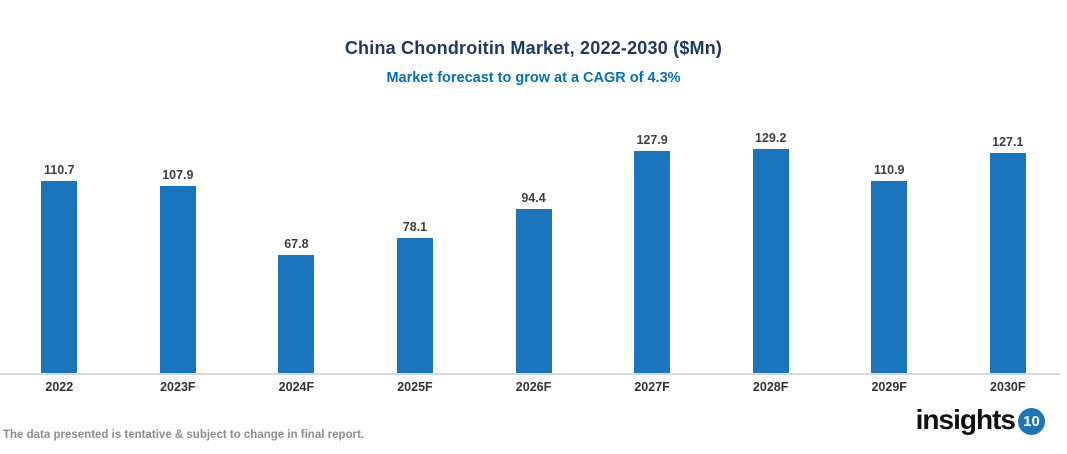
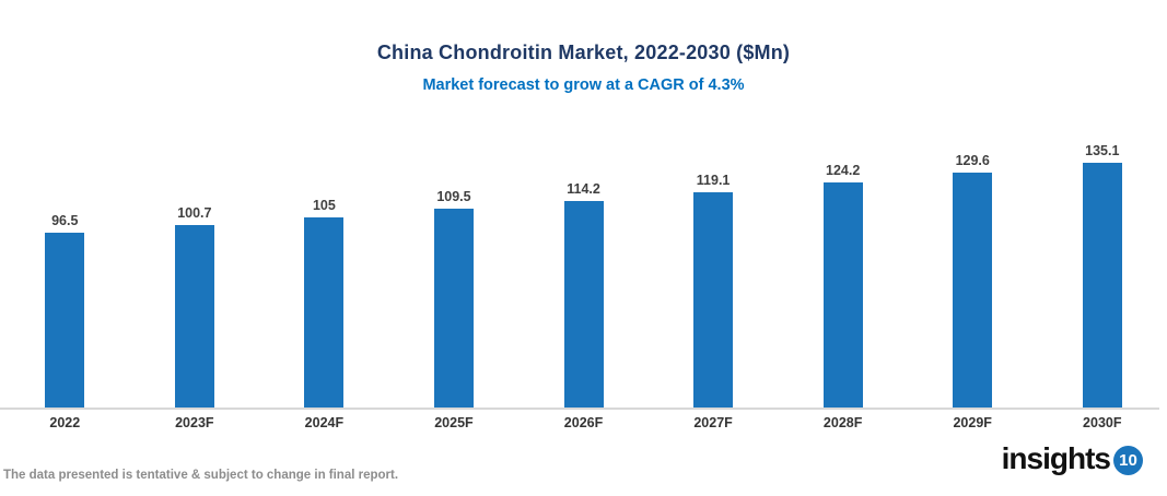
2022: 110.7 -> 96.5
2023F: 107.9 -> 100.7
2024F: 67.8 -> 105
2025F: 78.1 -> 109.5
2026F: 94.4 -> 114.2
2027F: 127.9 -> 119.1
2028F: 129.2 -> 124.2
2029F: 110.9 -> 129.6
2030F: 127.1 -> 135.1
